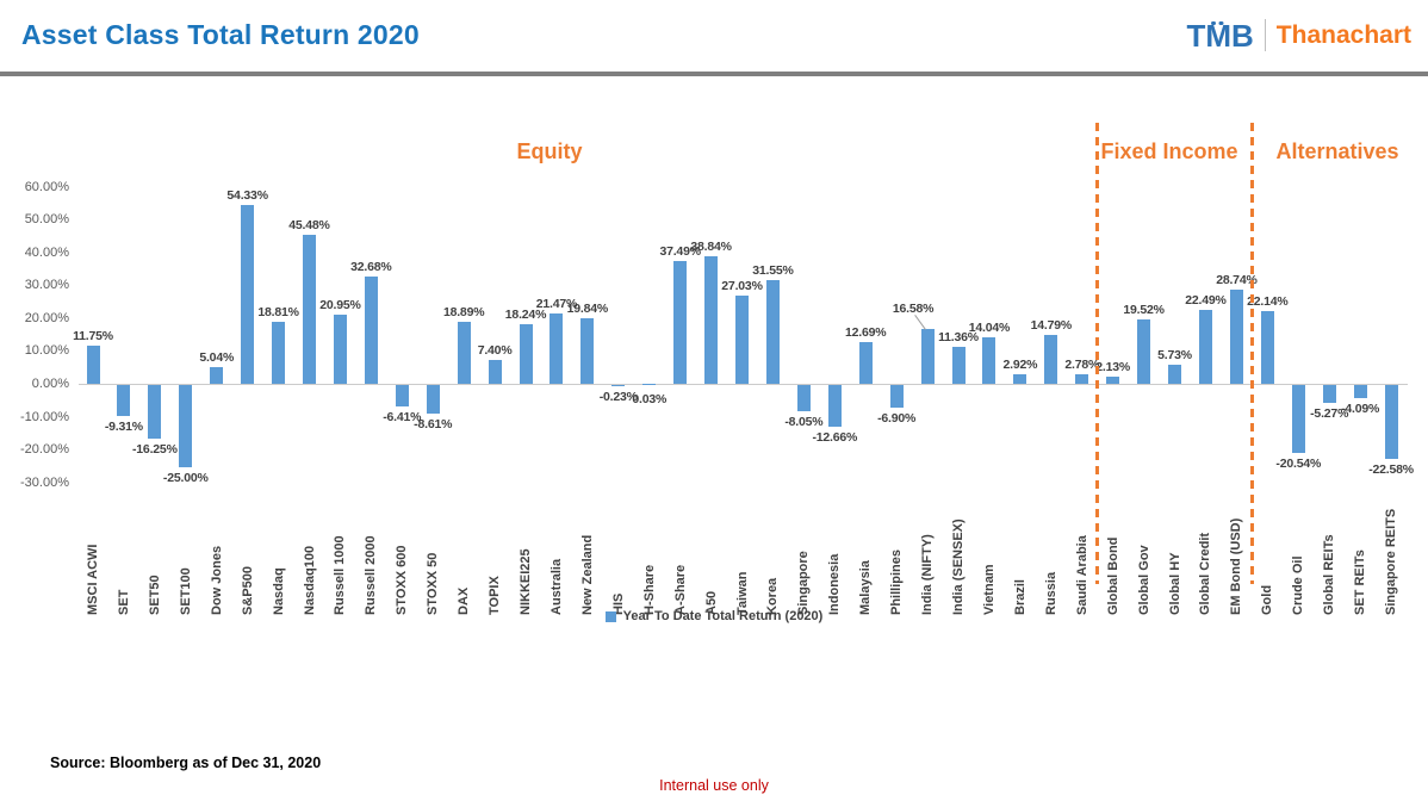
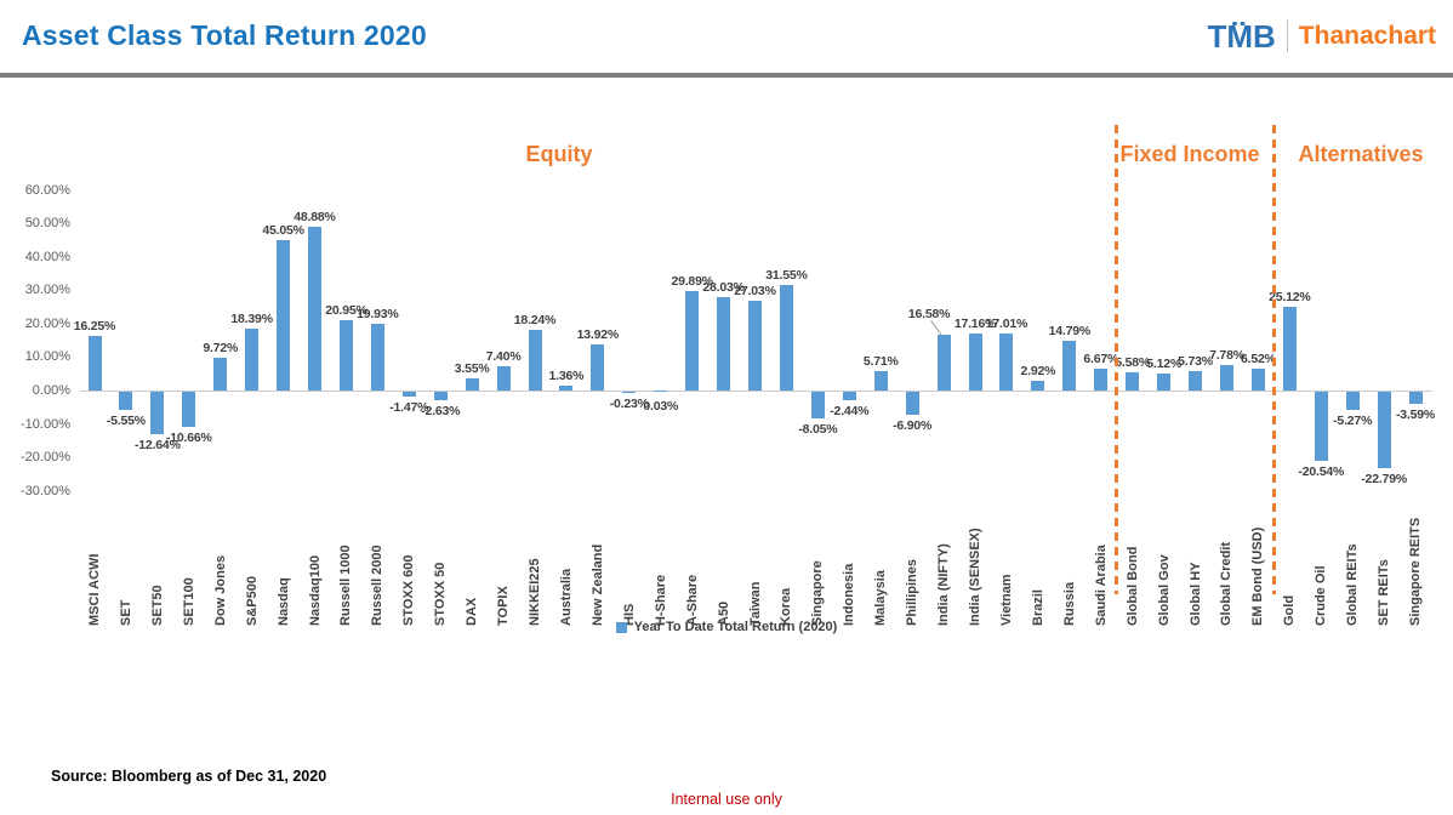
MSCI ACWI: 11.75% -> 16.25%
SET: -9.31% -> -5.55%
SET50: -16.25% -> -12.64%
SET100: -25.00% -> -10.66%
Dow Jones: 5.04% -> 9.72%
S&P500: 54.33% -> 18.39%
Nasdaq: 18.81% -> 45.05%
Nasdaq100: 45.48% -> 48.88%
Russell 2000: 32.68% -> 19.93%
STOXX 600: -6.41% -> -1.47%
STOXX 50: -8.61% -> -2.63%
DAX: 18.89% -> 3.55%
Australia: 21.47% -> 1.36%
New Zealand: 19.84% -> 13.92%
A-Share: 37.49% -> 29.89%
A50: 38.84% -> 28.03%
Indonesia: -12.66% -> -2.44%
Malaysia: 12.69% -> 5.71%
India (SENSEX): 11.36% -> 17.16%
Vietnam: 14.04% -> 17.01%
Saudi Arabia: 2.78% -> 6.67%
Global Bond: 2.13% -> 5.58%
Global Gov: 19.52% -> 5.12%
Global Credit: 22.49% -> 7.78%
EM Bond (USD): 28.74% -> 6.52%
Gold: 22.14% -> 25.12%
SET REITs: -4.09% -> -22.79%
Singapore REITS: -22.58% -> -3.59%
